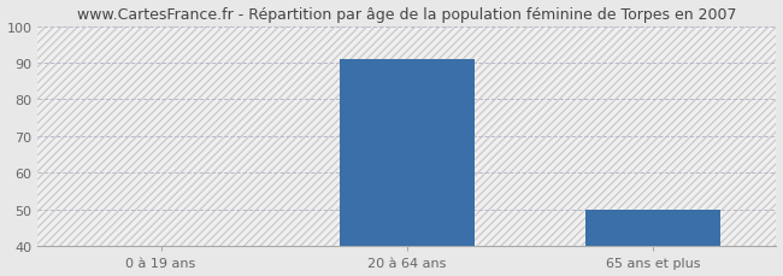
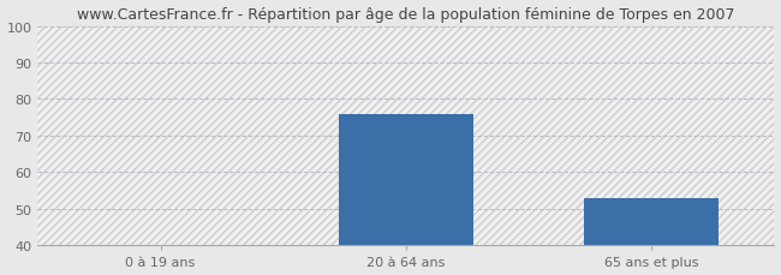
20 à 64 ans: 91 -> 76
65 ans et plus: 50 -> 53
